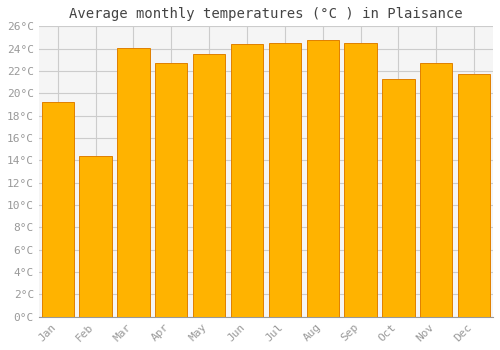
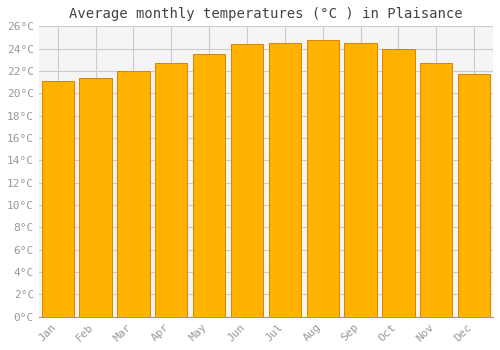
Jan: 19.2°C -> 21.1°C
Feb: 14.4°C -> 21.4°C
Mar: 24.1°C -> 22.0°C
Oct: 21.3°C -> 24.0°C
